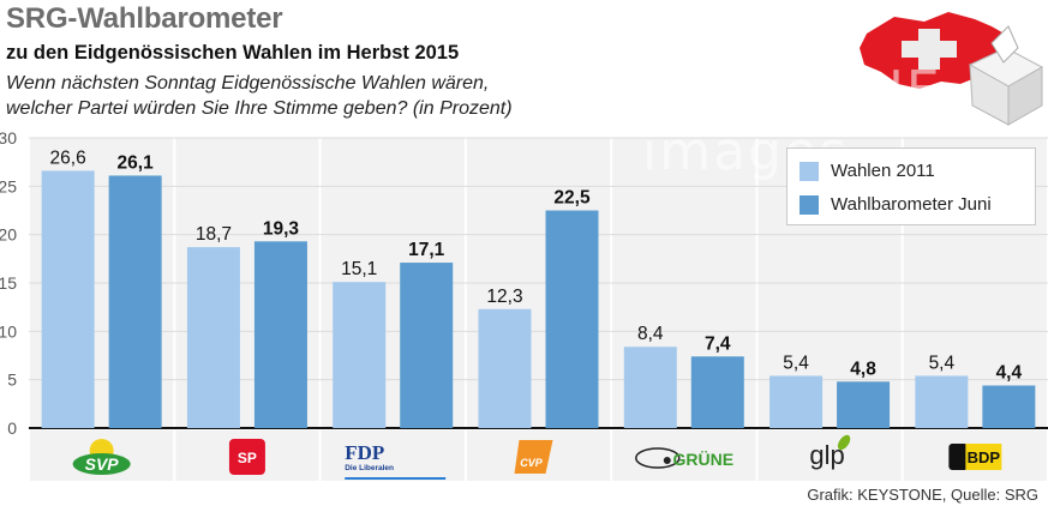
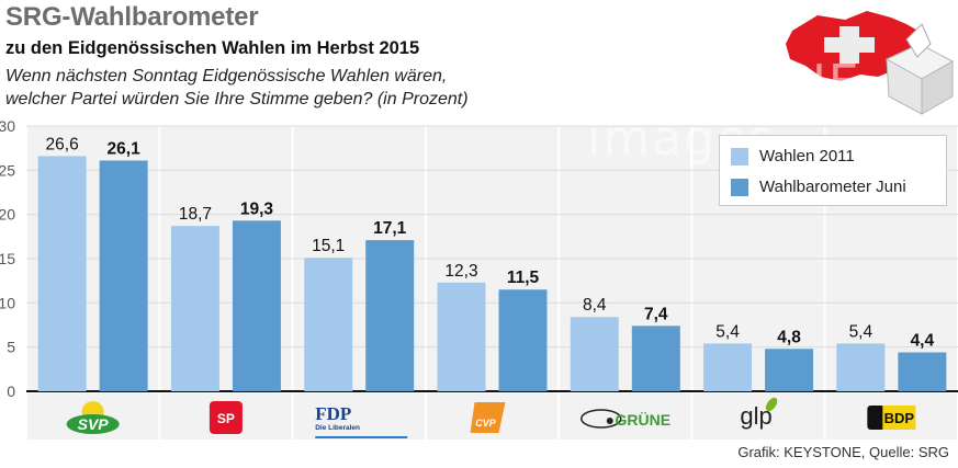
Wahlbarometer Juni/CVP: 22,5 -> 11,5
